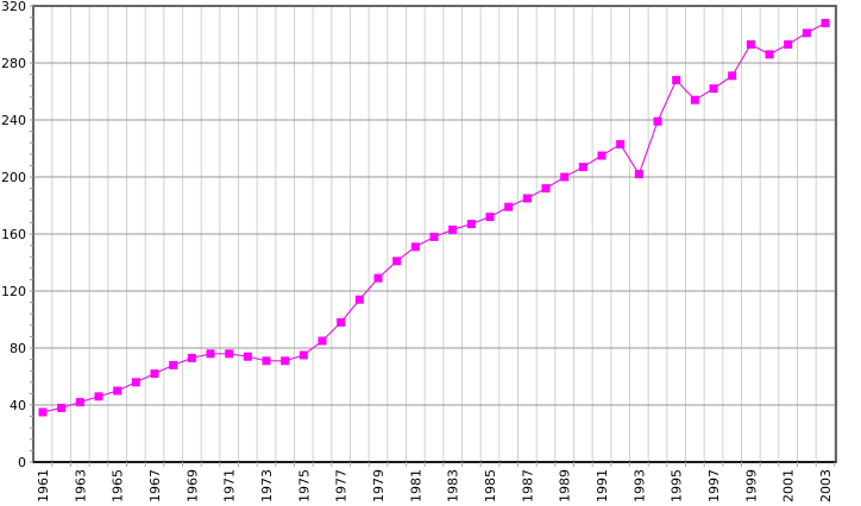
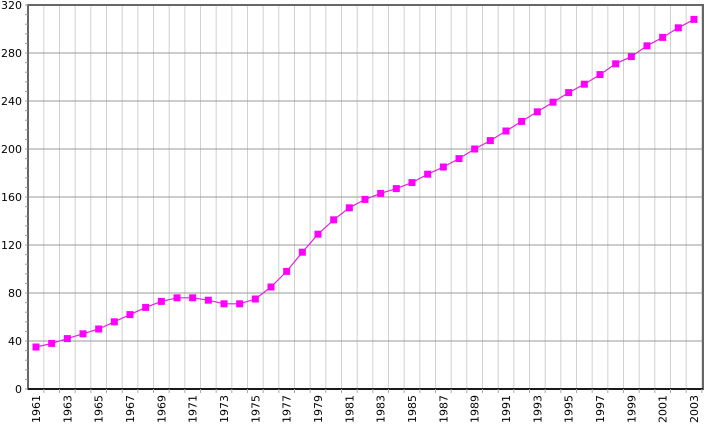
1993: 202 -> 231
1995: 268 -> 247
1999: 293 -> 277
